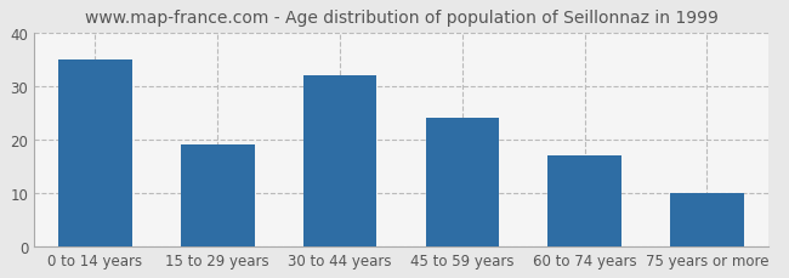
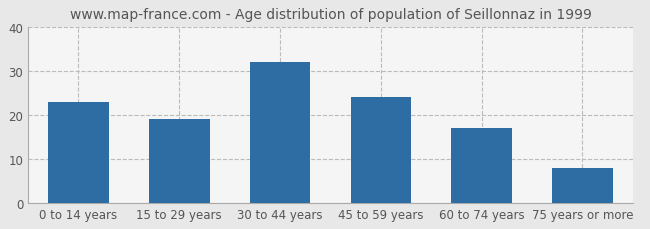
0 to 14 years: 35 -> 23
75 years or more: 10 -> 8
